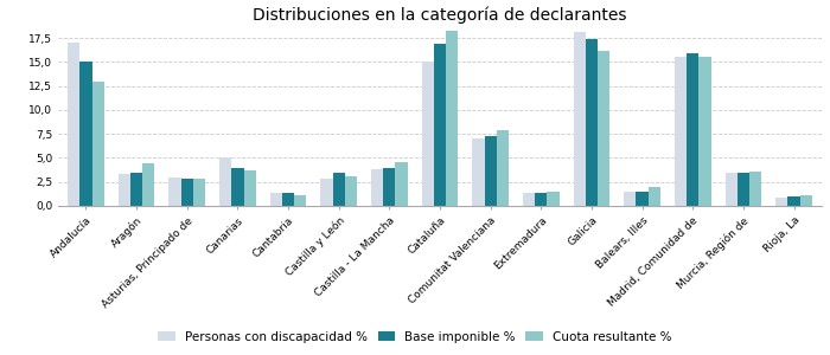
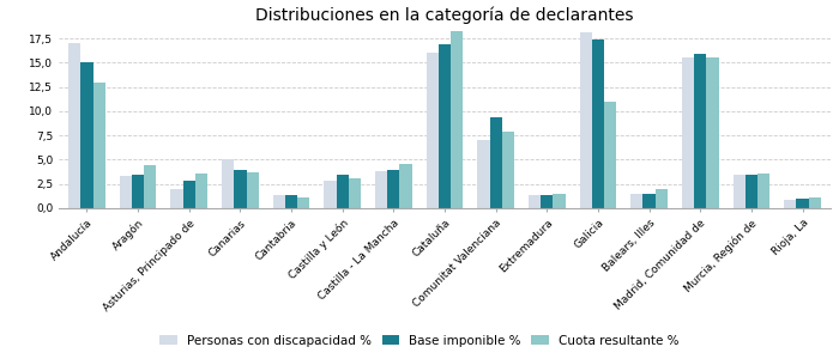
Personas con discapacidad %/Asturias, Principado de: 3,0 -> 2,0
Cuota resultante %/Asturias, Principado de: 2,8 -> 3,6
Personas con discapacidad %/Cataluña: 15,0 -> 16,0
Base imponible %/Comunitat Valenciana: 7,3 -> 9,4
Cuota resultante %/Galicia: 16,2 -> 11,0
